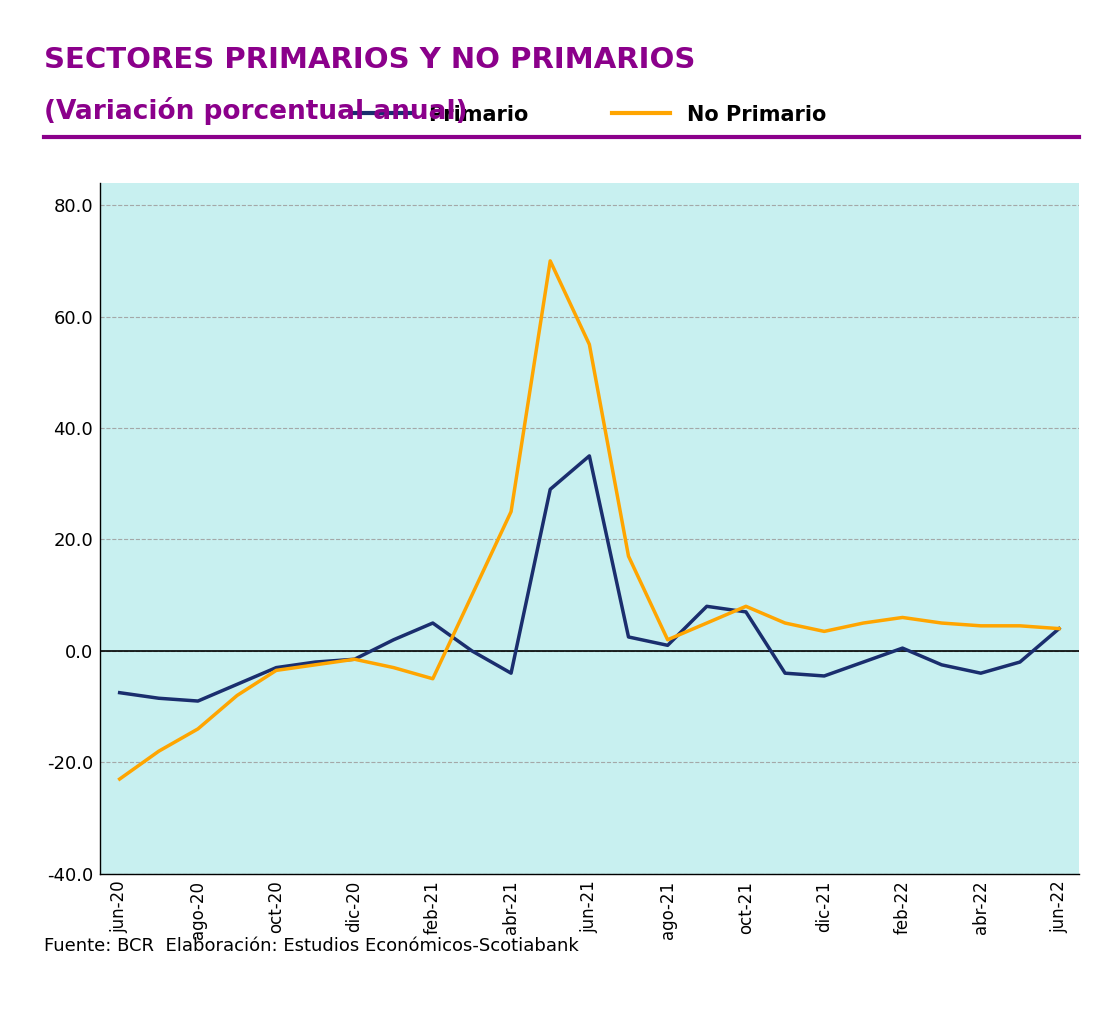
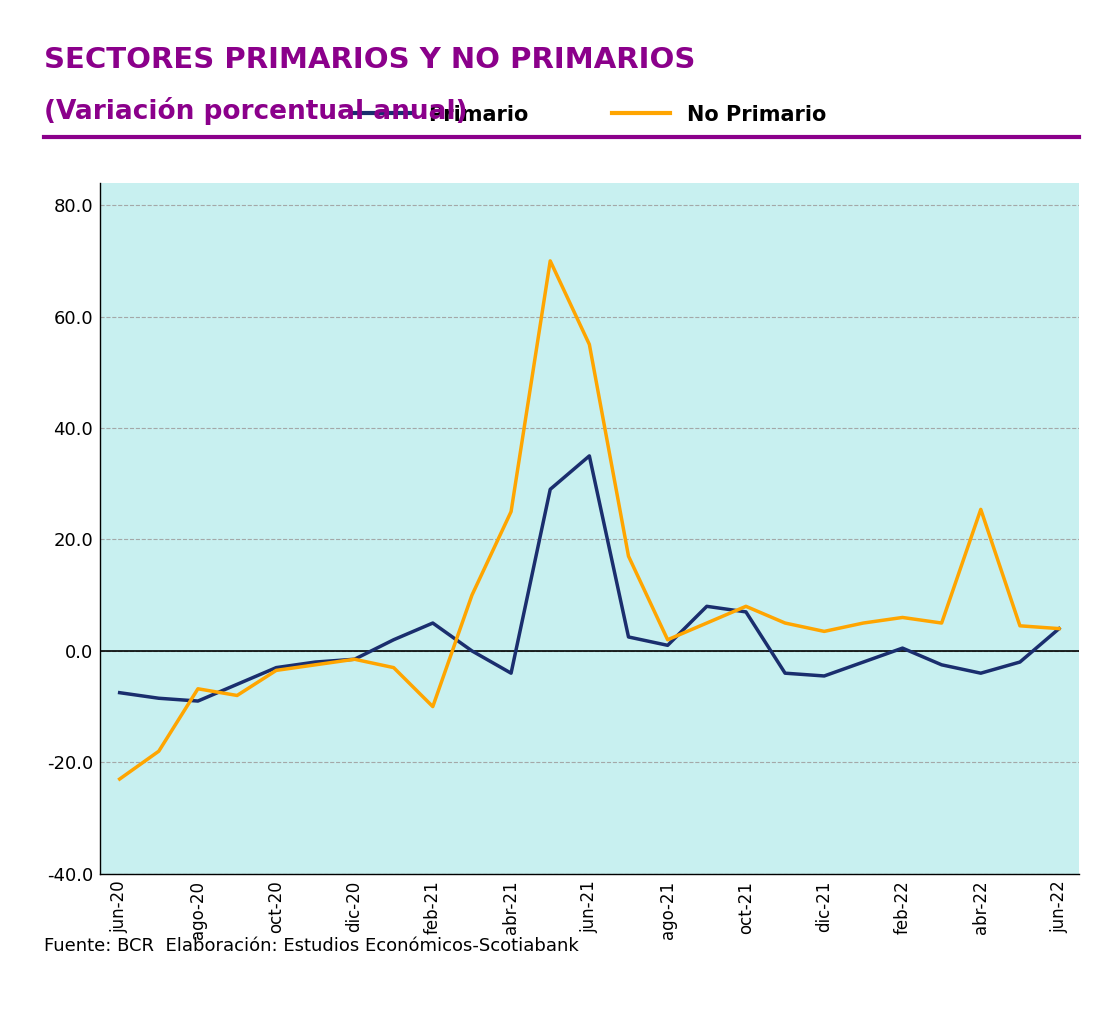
No Primario/ago-20: -14.0 -> -6.8
No Primario/feb-21: -5.0 -> -10.0
No Primario/abr-22: 4.5 -> 25.4
